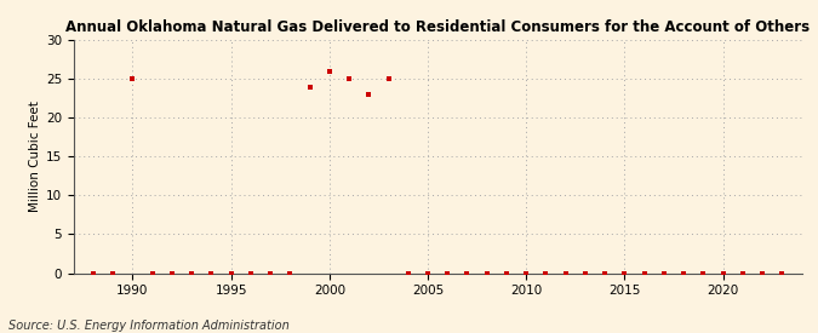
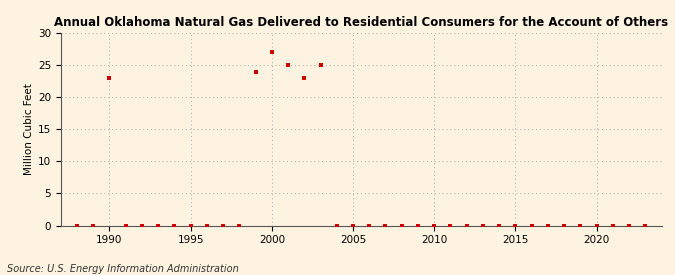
1990: 25 -> 23
2000: 26 -> 27
